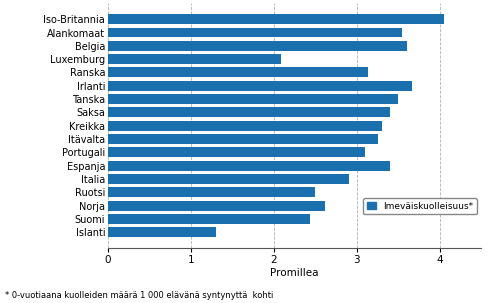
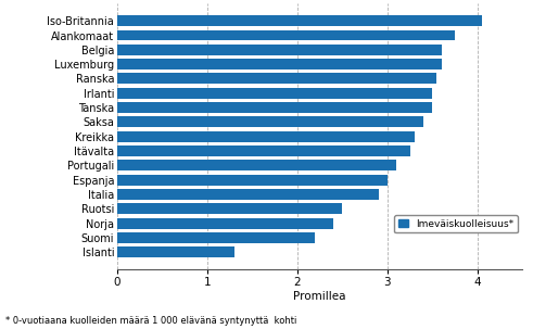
Alankomaat: 3.54 -> 3.75
Luxemburg: 2.08 -> 3.60
Ranska: 3.14 -> 3.55
Irlanti: 3.66 -> 3.50
Espanja: 3.40 -> 3.00
Norja: 2.62 -> 2.40
Suomi: 2.44 -> 2.20
